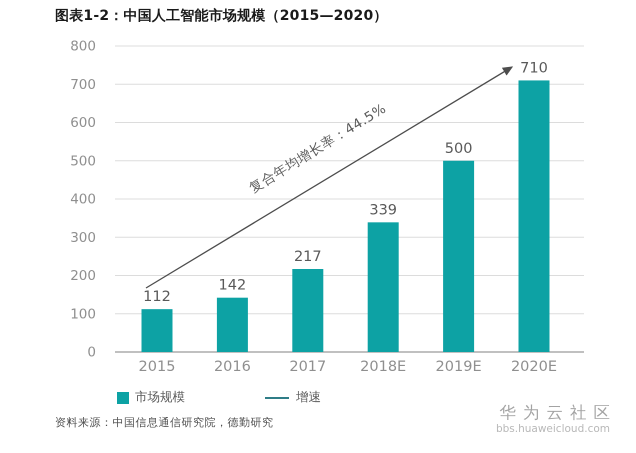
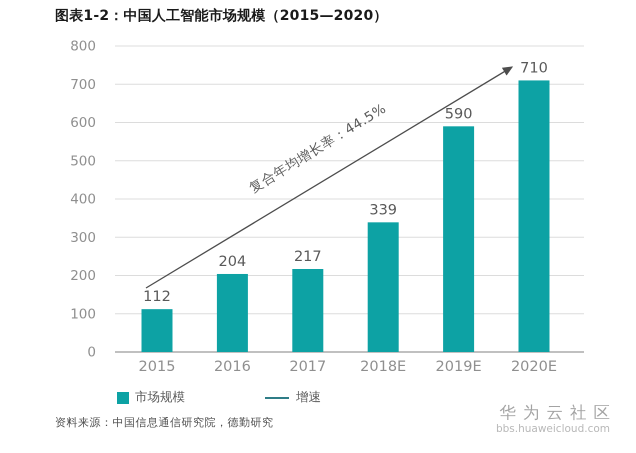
2016: 142 -> 204
2019E: 500 -> 590
